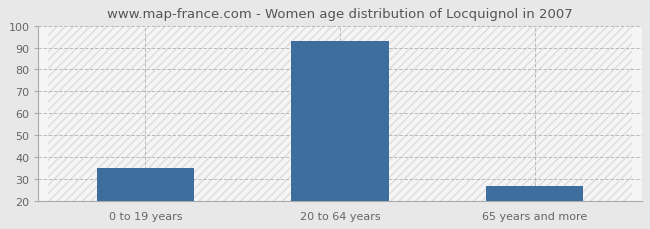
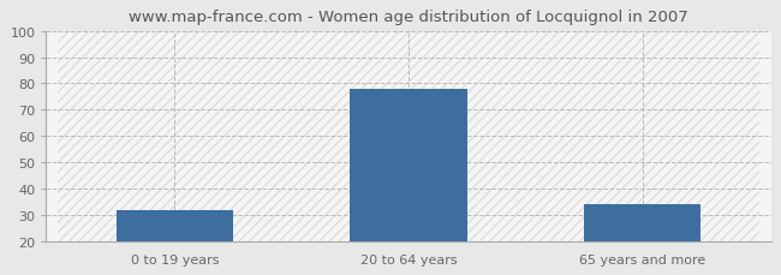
0 to 19 years: 35 -> 32
20 to 64 years: 93 -> 78
65 years and more: 27 -> 34
